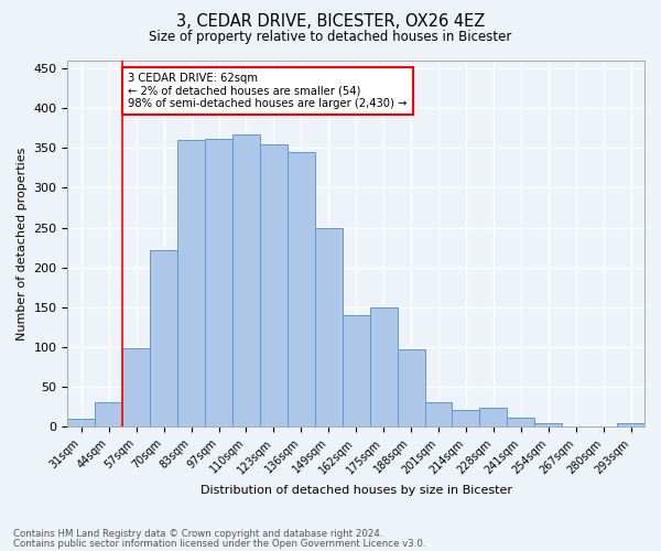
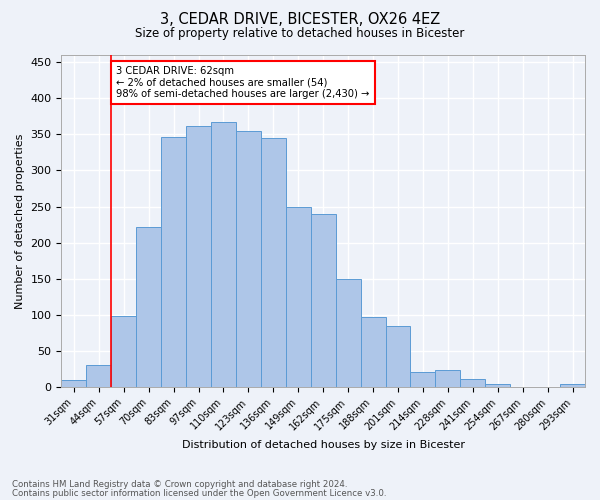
83sqm: 360 -> 346
162sqm: 140 -> 240
201sqm: 30 -> 84
